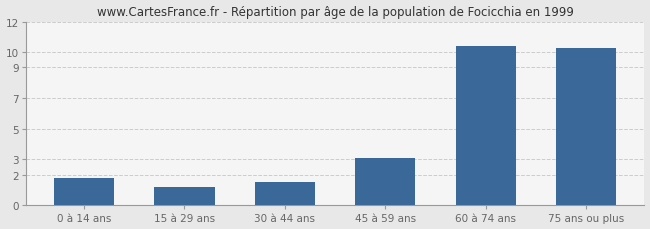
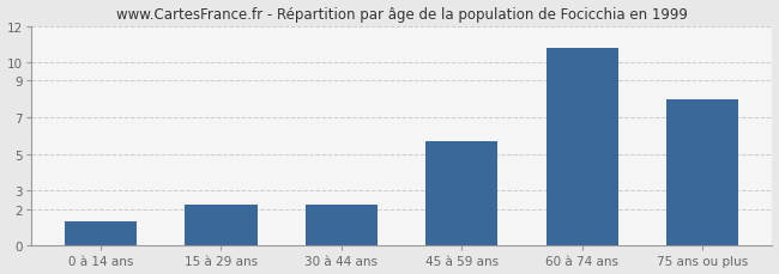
0 à 14 ans: 1.8 -> 1.3
15 à 29 ans: 1.2 -> 2.2
30 à 44 ans: 1.5 -> 2.2
45 à 59 ans: 3.1 -> 5.7
60 à 74 ans: 10.4 -> 10.8
75 ans ou plus: 10.3 -> 8.0
